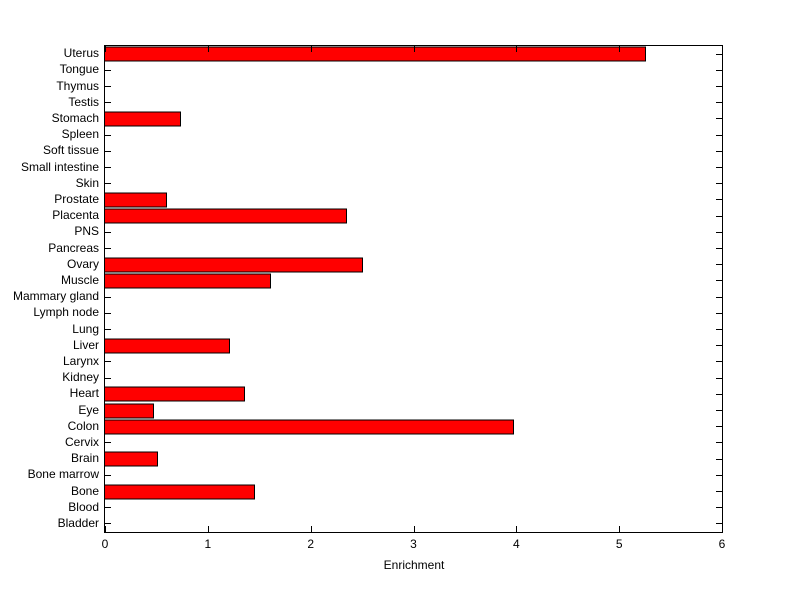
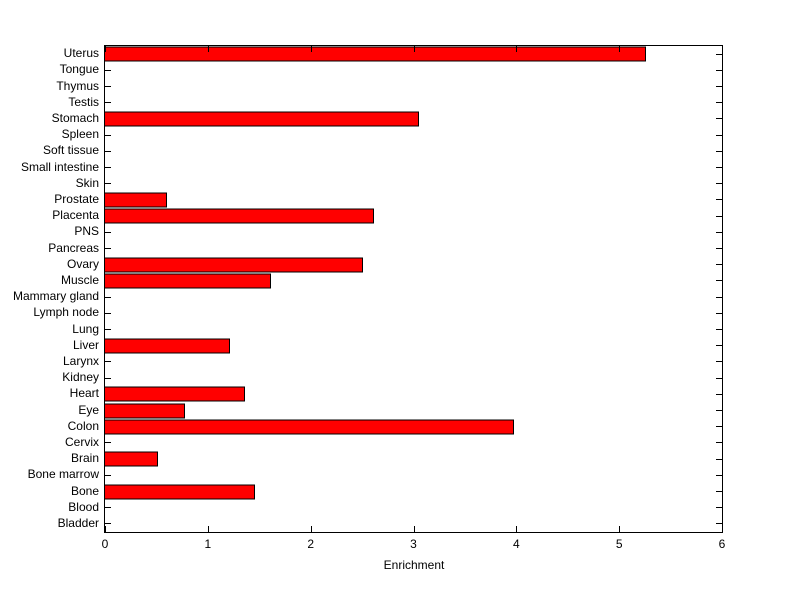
Stomach: 0.73 -> 3.04
Placenta: 2.34 -> 2.61
Eye: 0.47 -> 0.77
